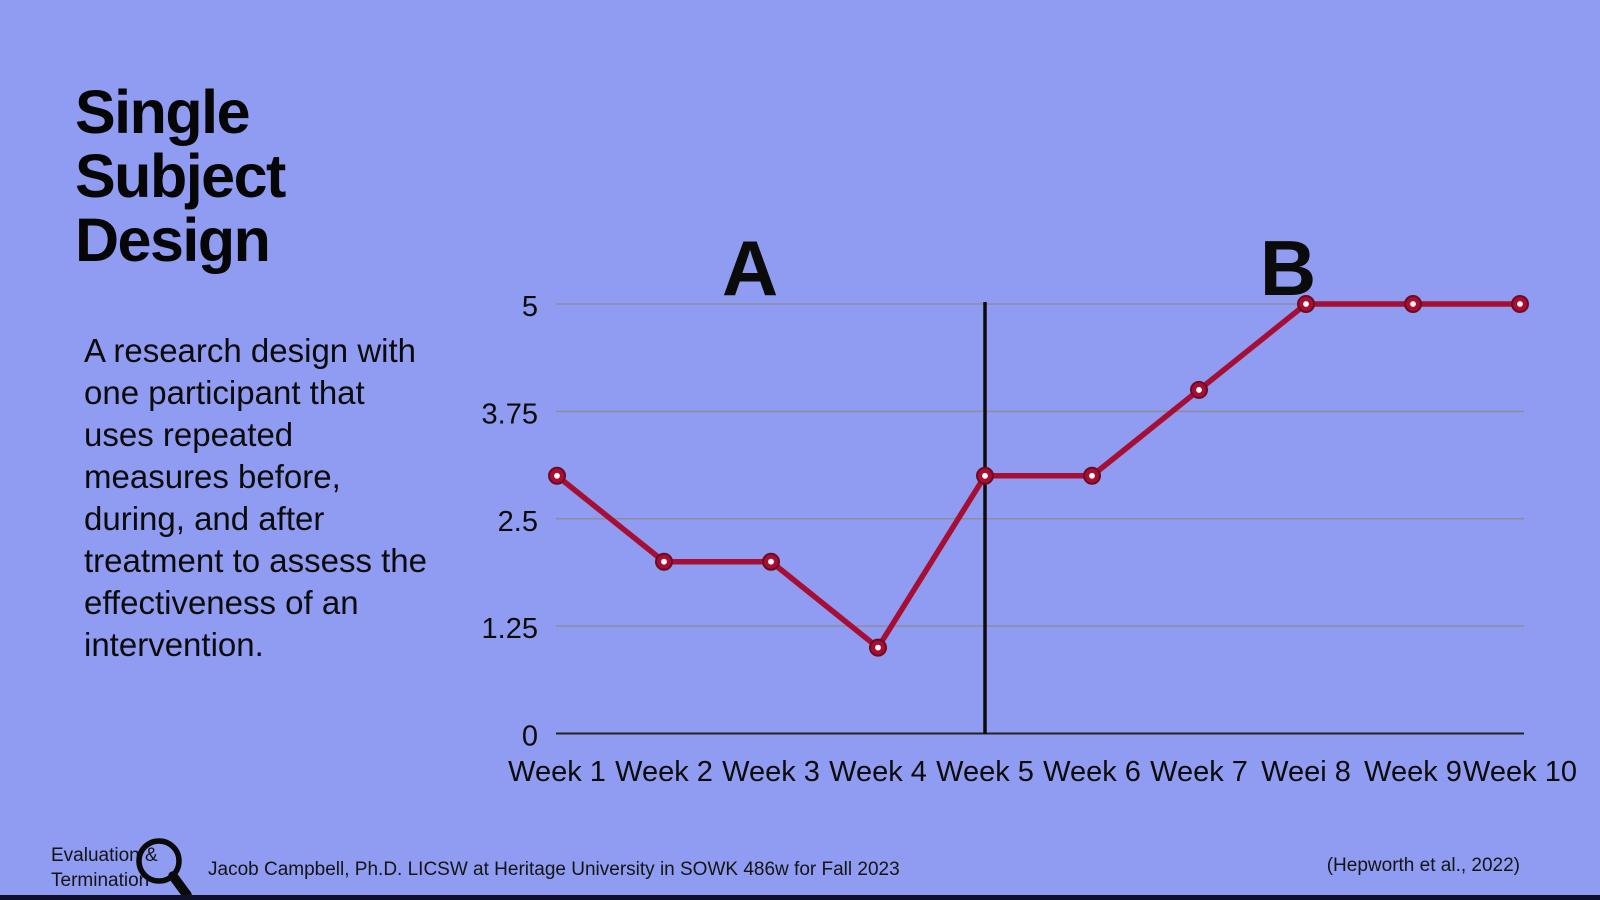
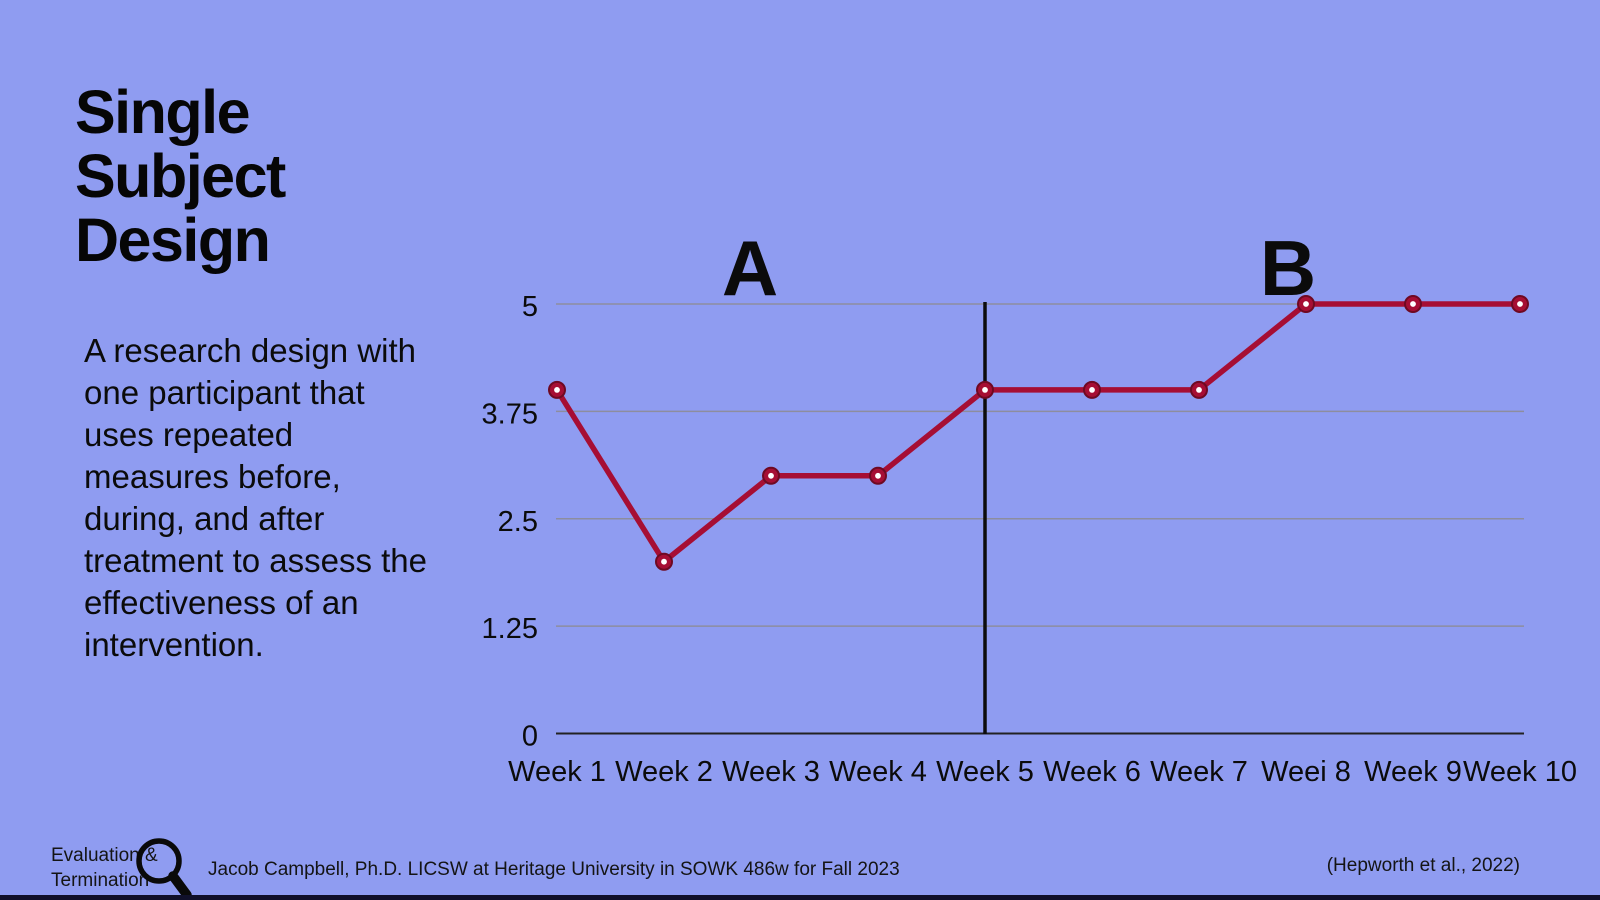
Week 1: 3 -> 4
Week 3: 2 -> 3
Week 4: 1 -> 3
Week 5: 3 -> 4
Week 6: 3 -> 4
